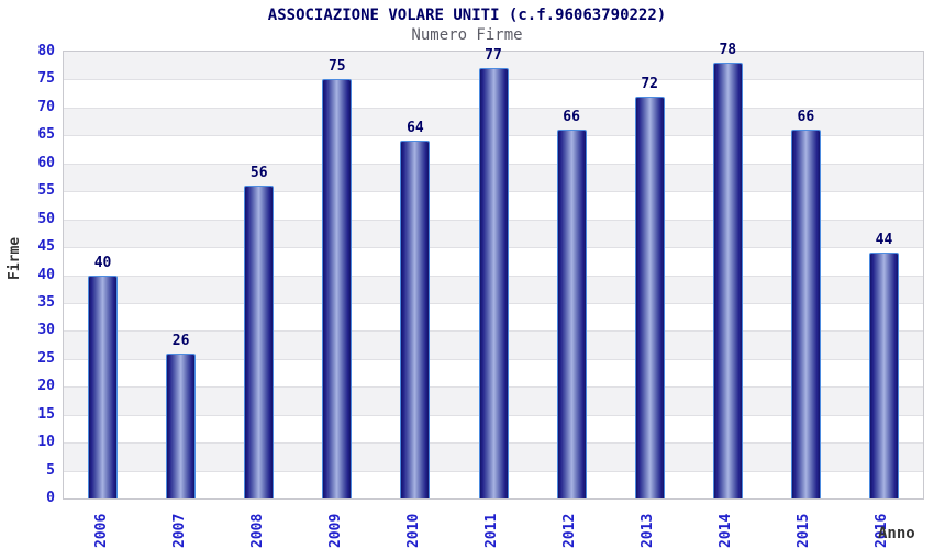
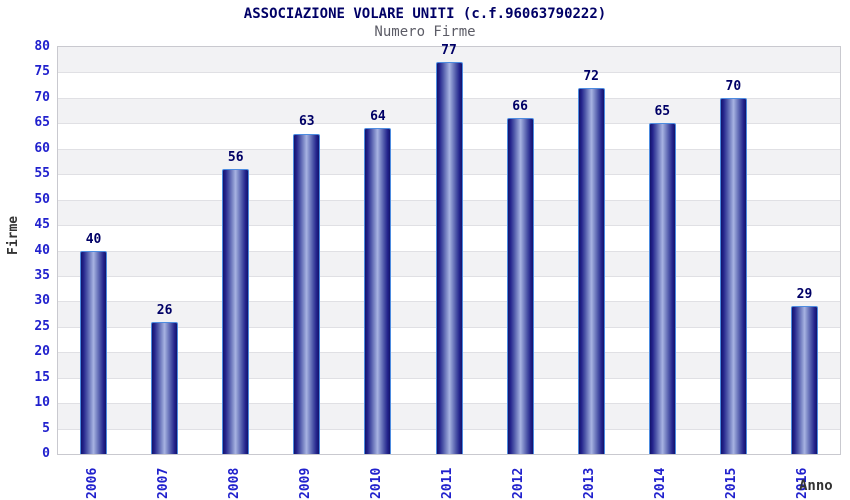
2009: 75 -> 63
2014: 78 -> 65
2015: 66 -> 70
2016: 44 -> 29
